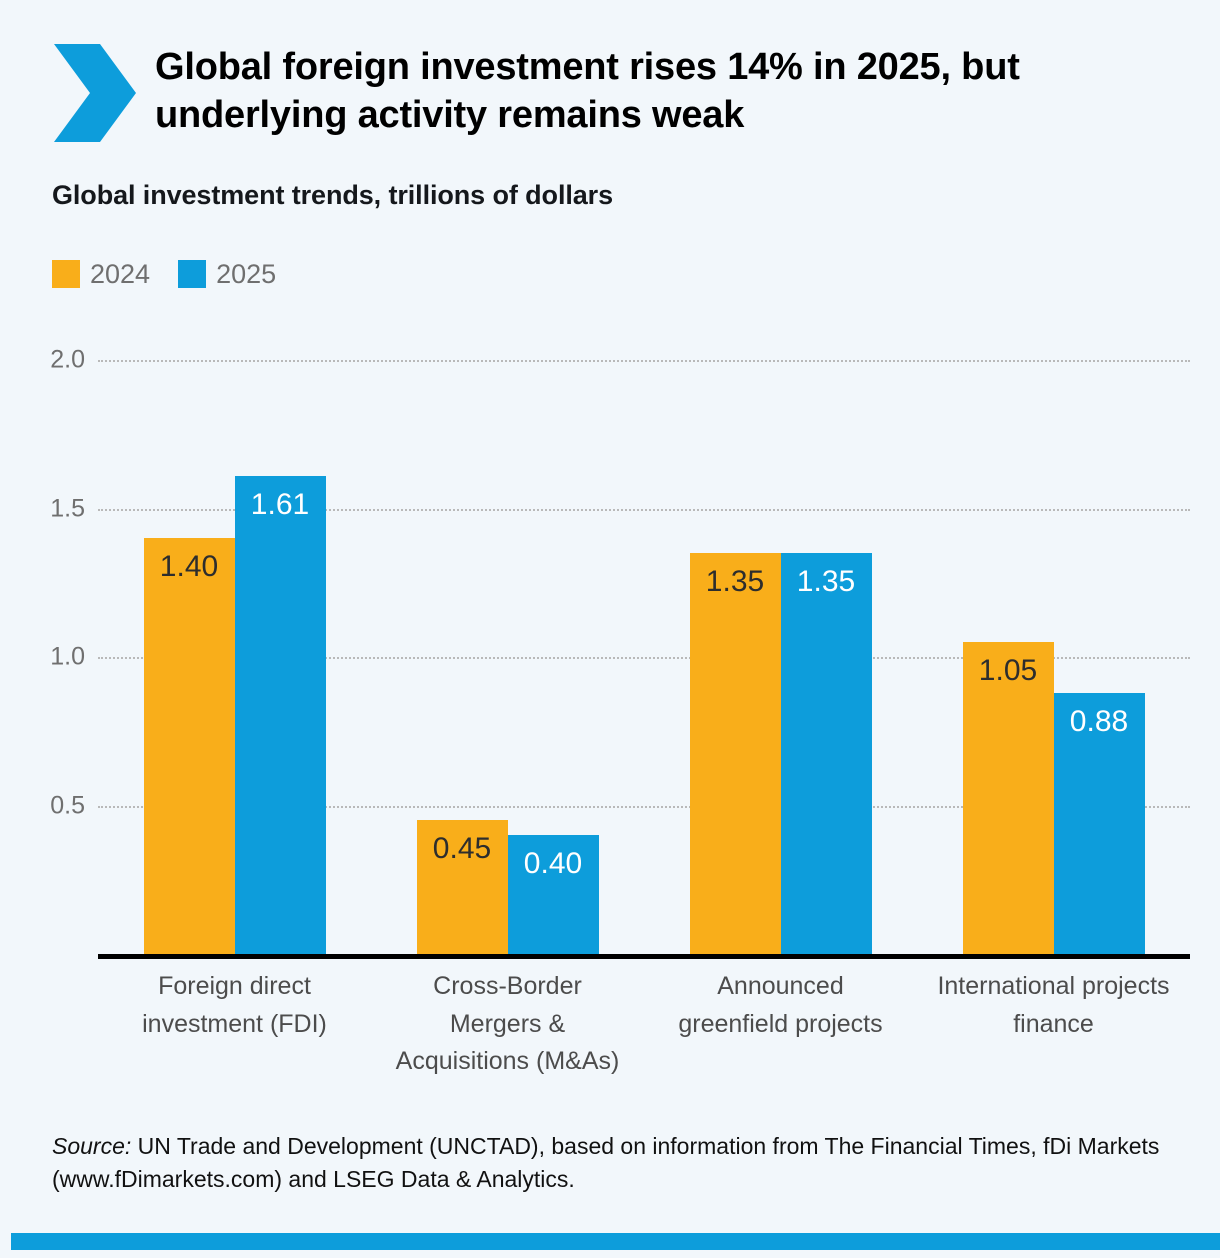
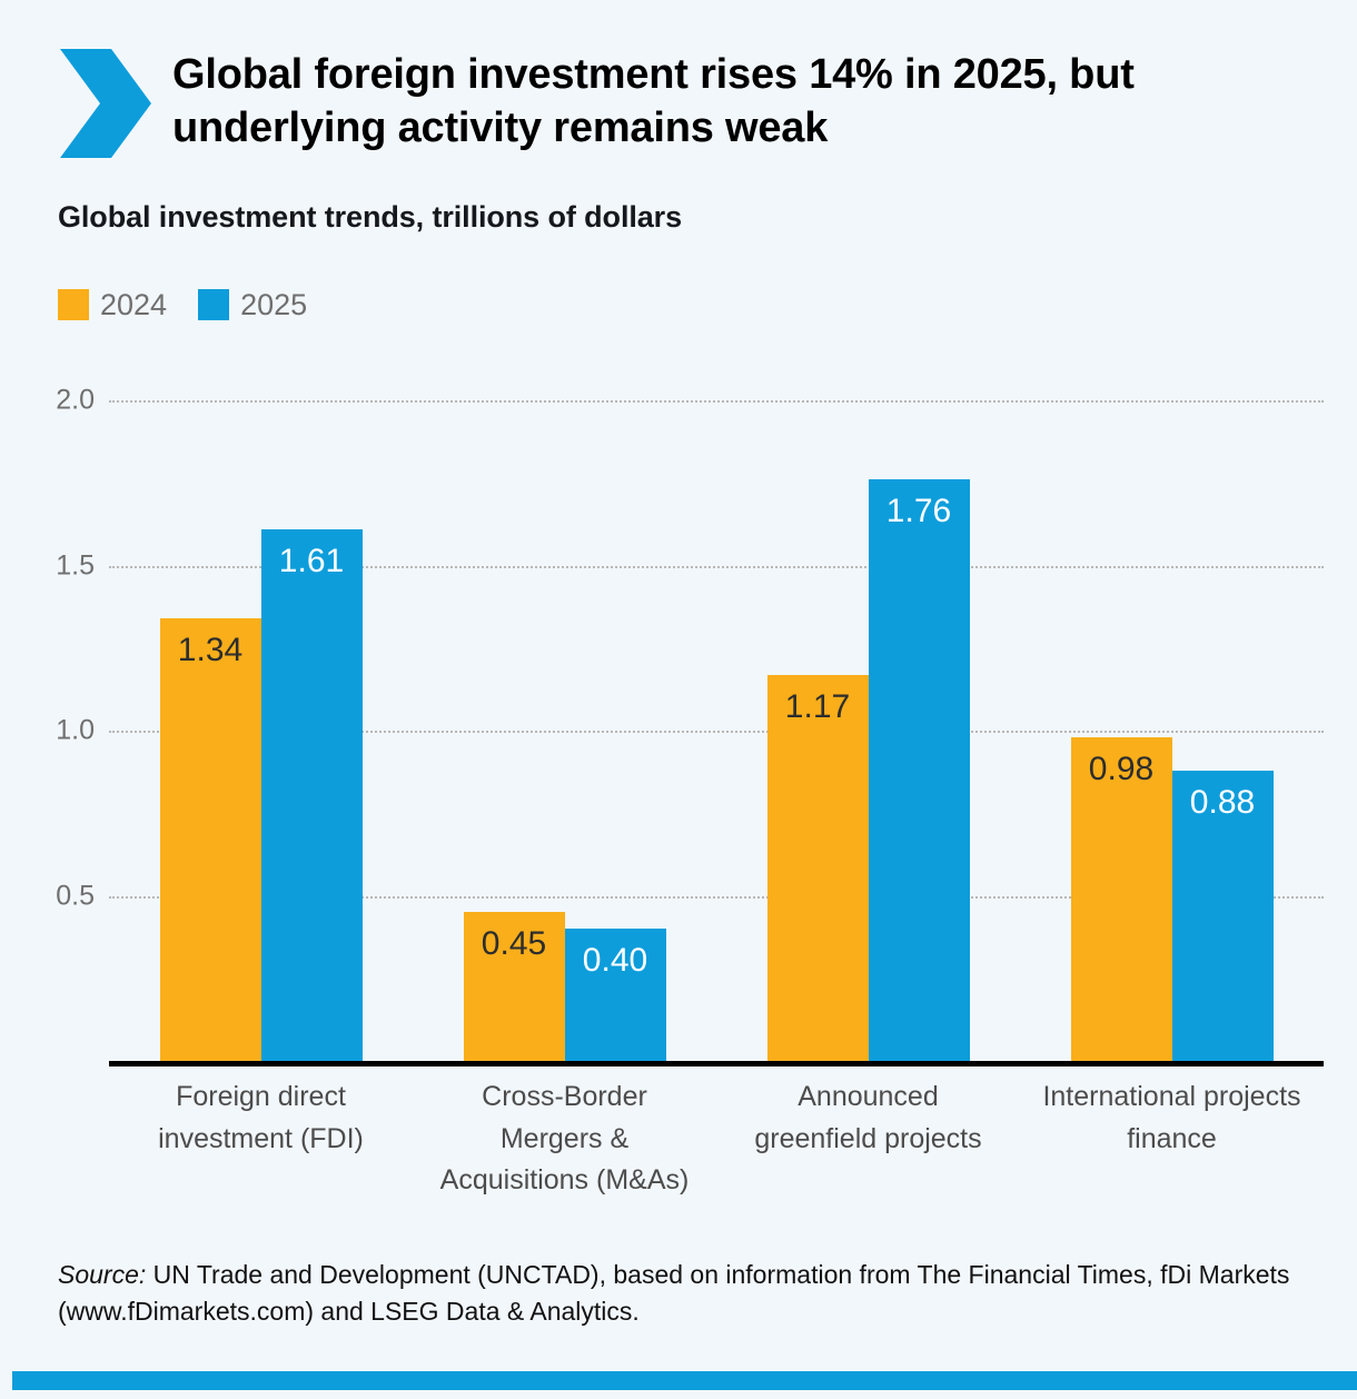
2024/Foreign direct investment (FDI): 1.40 -> 1.34
2024/Announced greenfield projects: 1.35 -> 1.17
2025/Announced greenfield projects: 1.35 -> 1.76
2024/International projects finance: 1.05 -> 0.98
